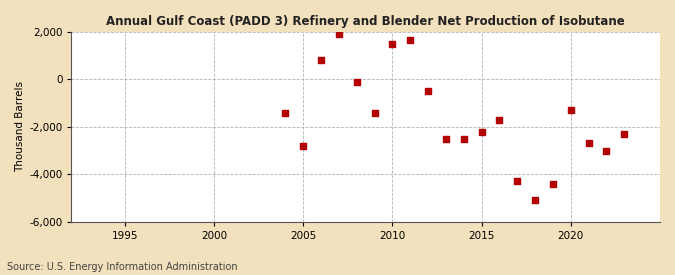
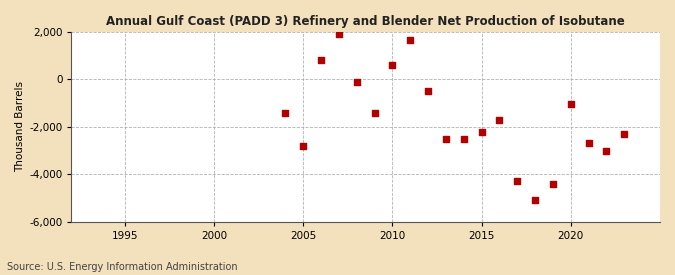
2010: 1,500 -> 600
2020: -1,300 -> -1,050
